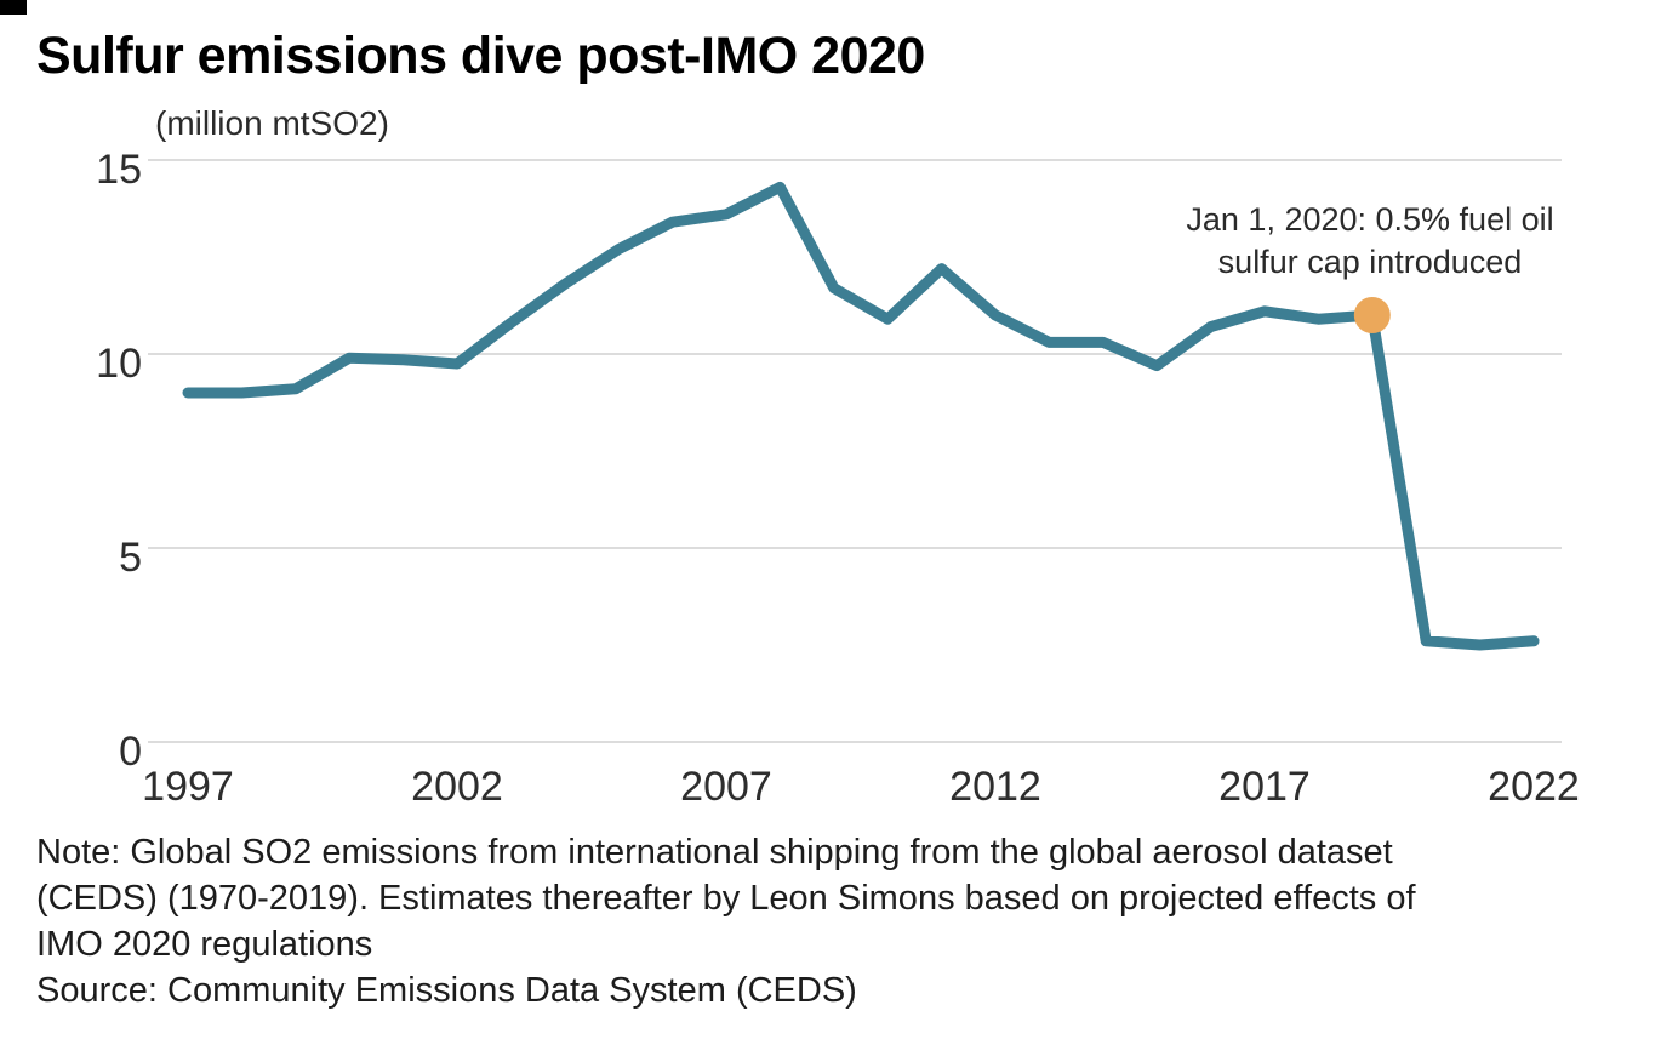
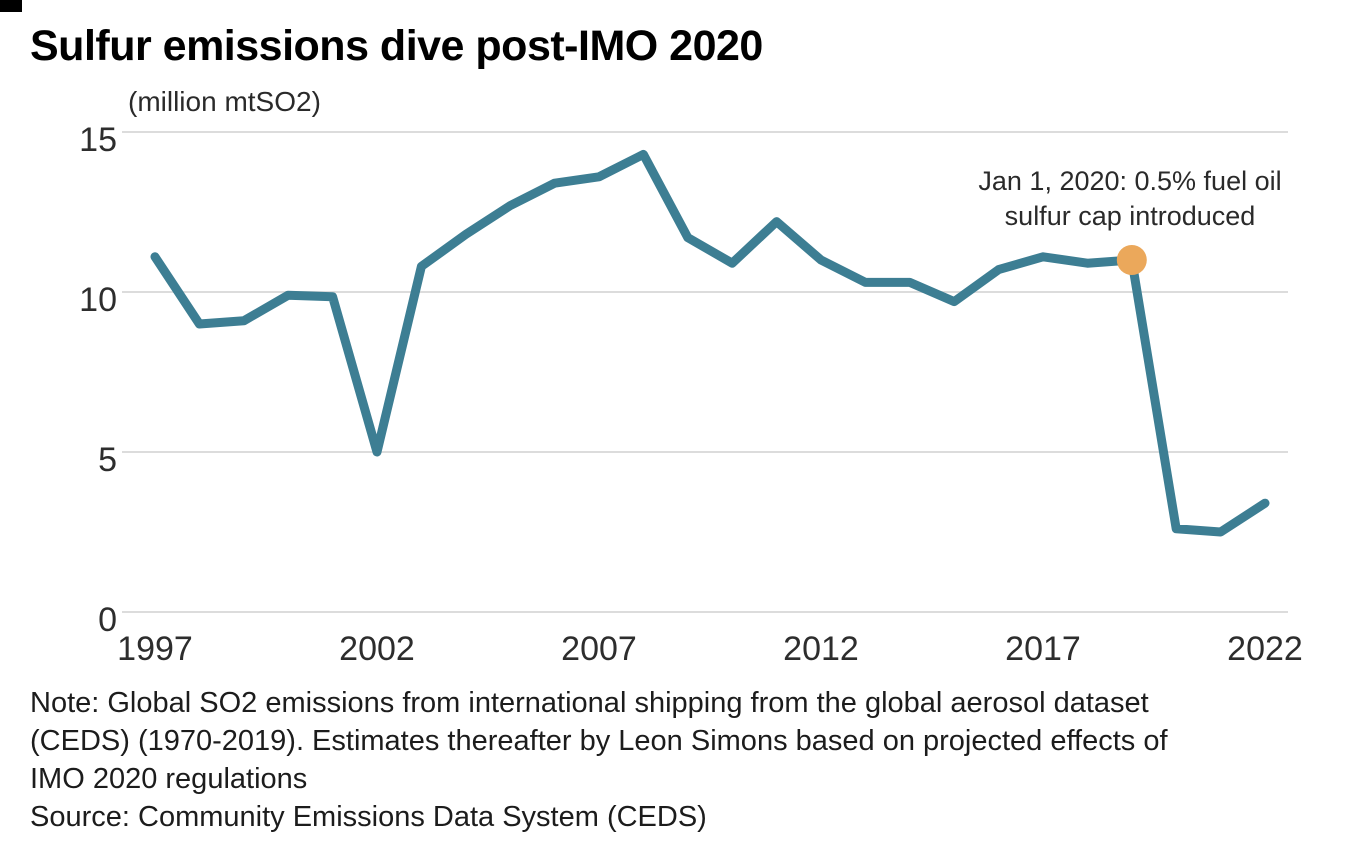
1997: 9.0 -> 11.1
2002: 9.8 -> 5.0
2022: 2.6 -> 3.4
